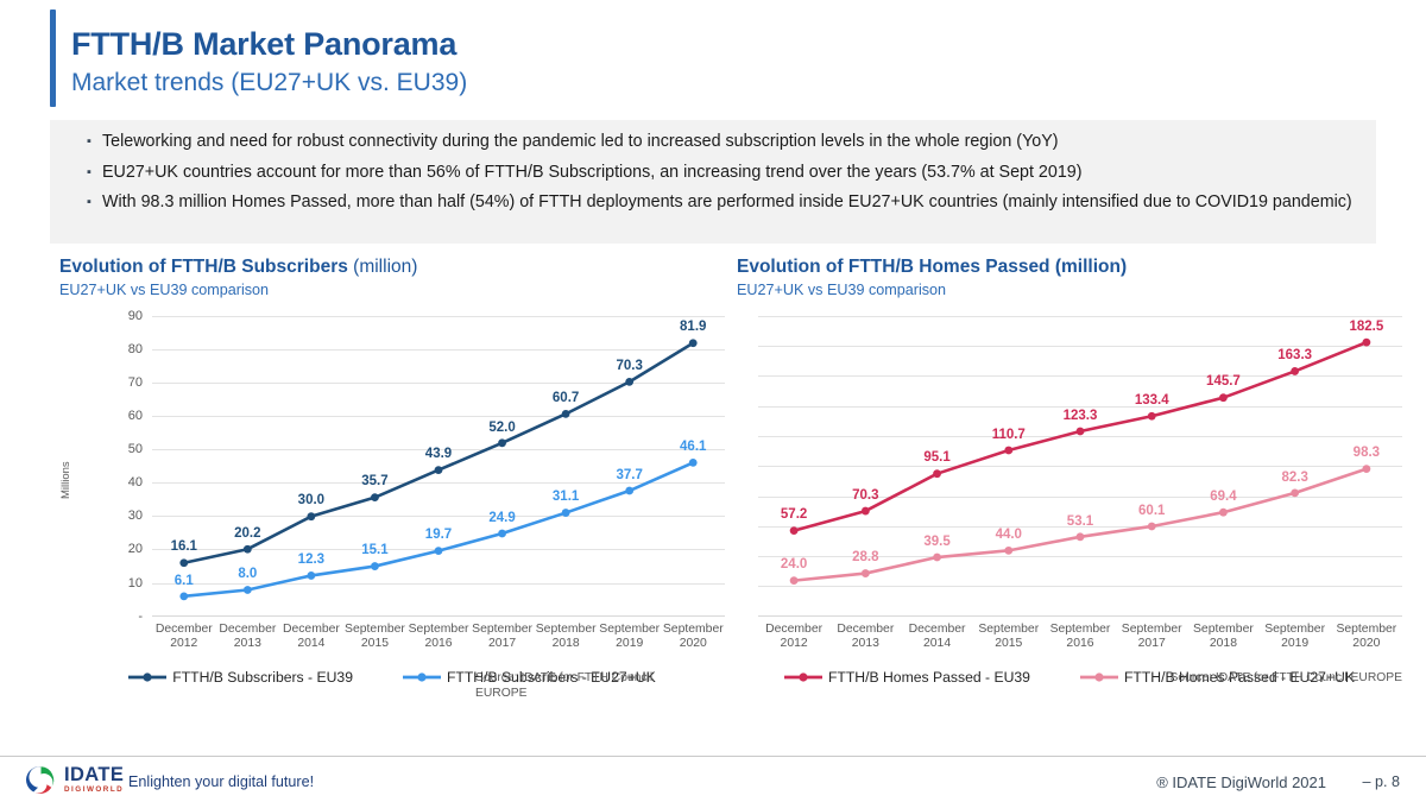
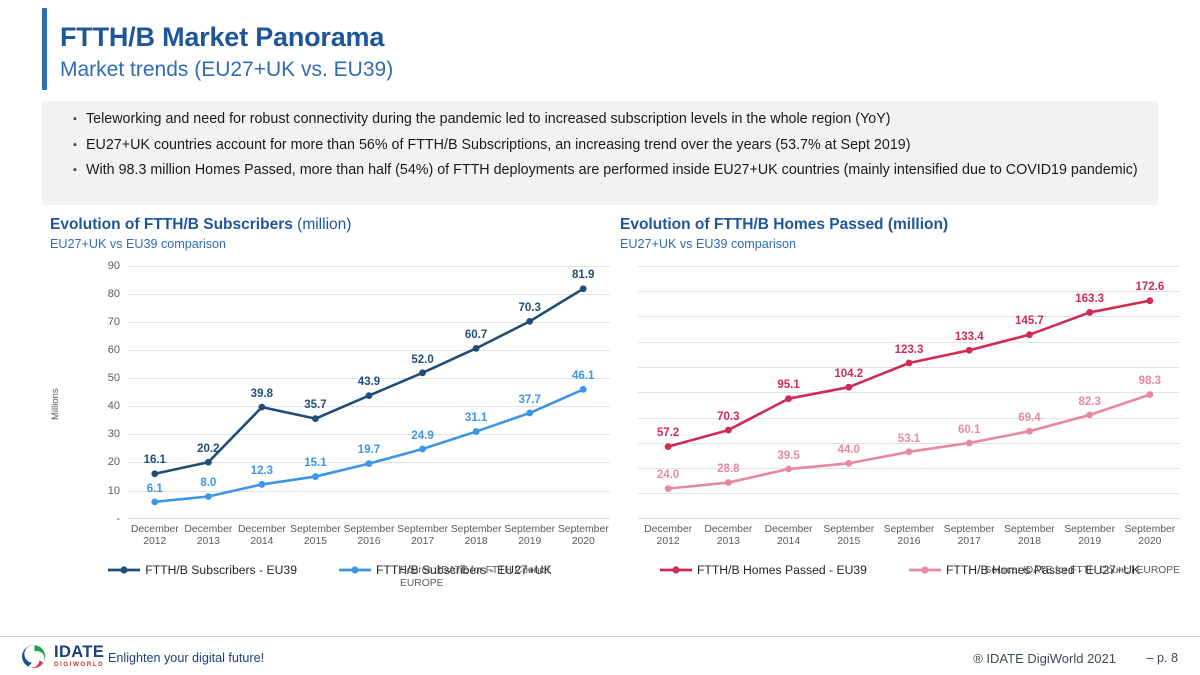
Evolution of FTTH/B Subscribers (million)/FTTH/B Subscribers - EU39/December 2014: 30.0 -> 39.8
Evolution of FTTH/B Homes Passed (million)/FTTH/B Homes Passed - EU39/September 2015: 110.7 -> 104.2
Evolution of FTTH/B Homes Passed (million)/FTTH/B Homes Passed - EU39/September 2020: 182.5 -> 172.6
